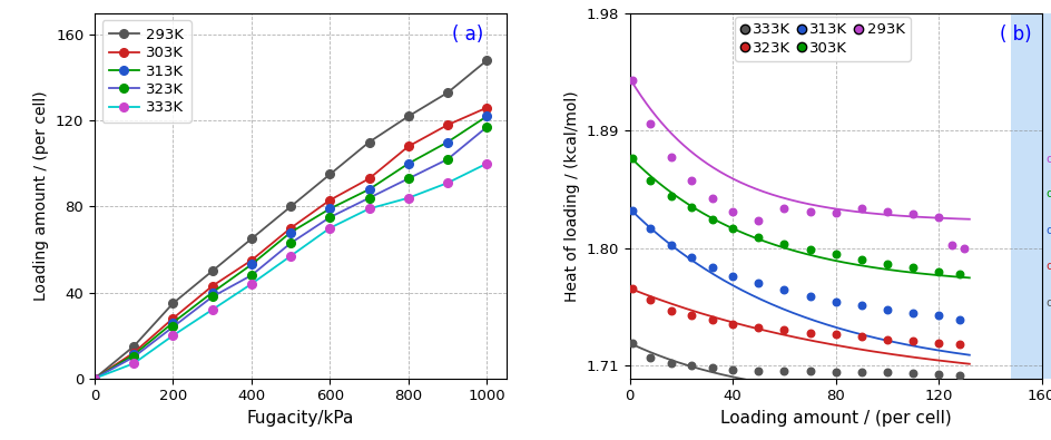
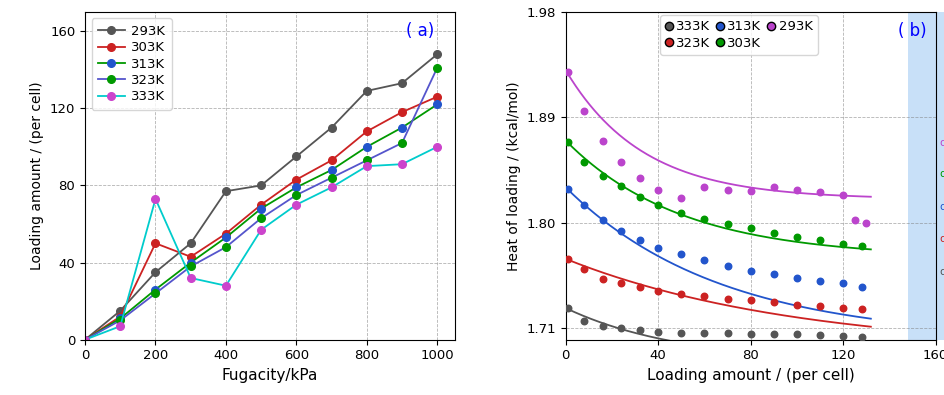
303K/200: 28 -> 50
333K/200: 20 -> 73
293K/400: 65 -> 77
333K/400: 44 -> 28
293K/800: 122 -> 129
333K/800: 84 -> 90
323K/1000: 117 -> 141
